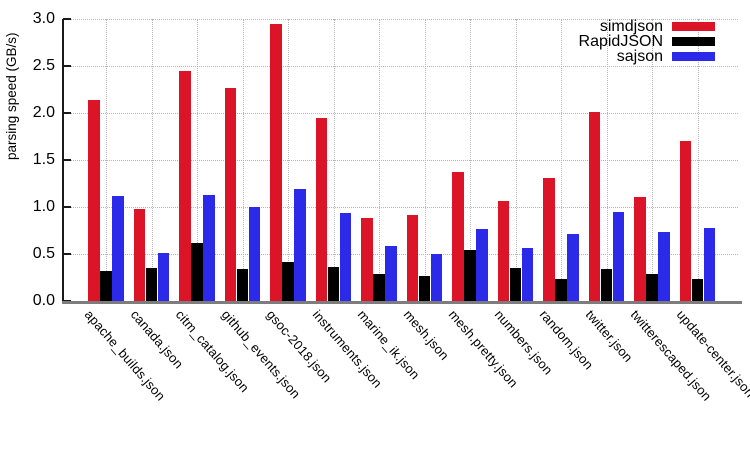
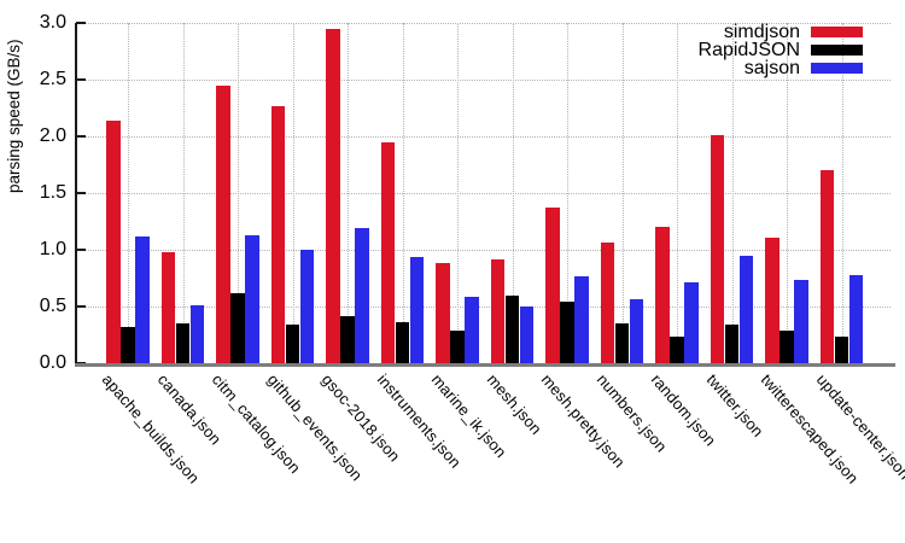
RapidJSON/mesh.json: 0.3 -> 0.6
simdjson/random.json: 1.3 -> 1.2
